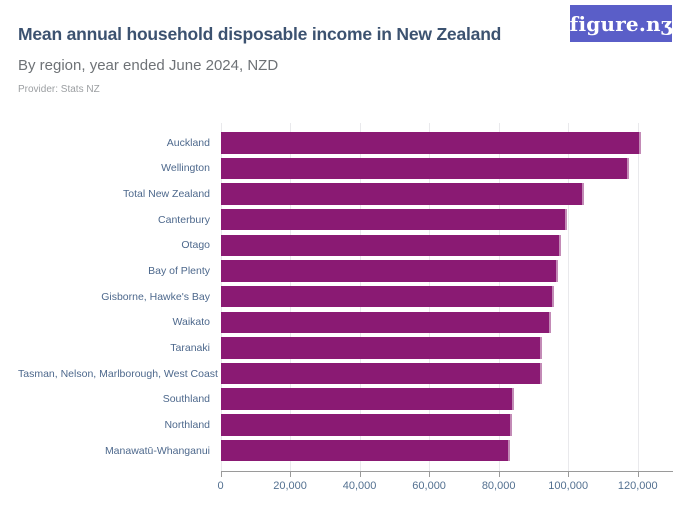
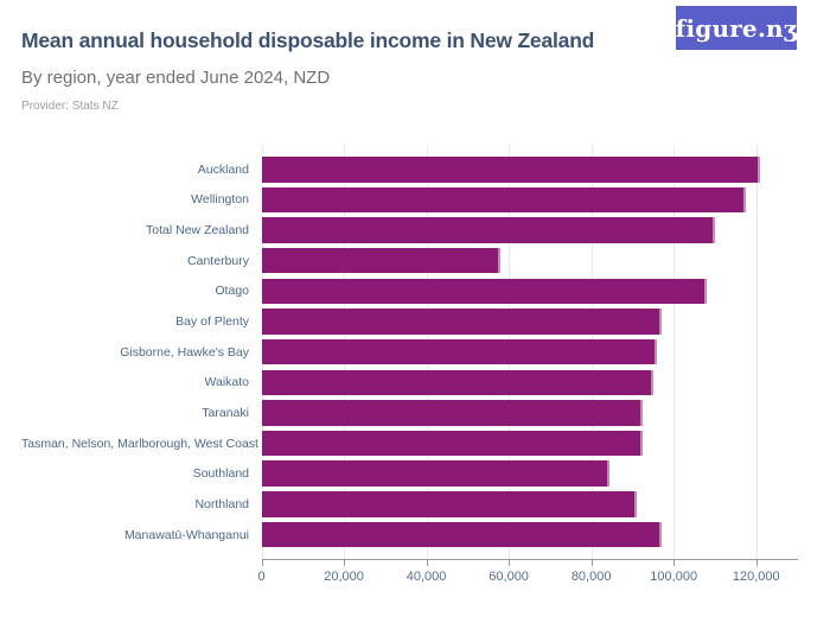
Total New Zealand: 105000 -> 110000
Canterbury: 100000 -> 58000
Otago: 98000 -> 108000
Northland: 84000 -> 91000
Manawatū-Whanganui: 83000 -> 97000
